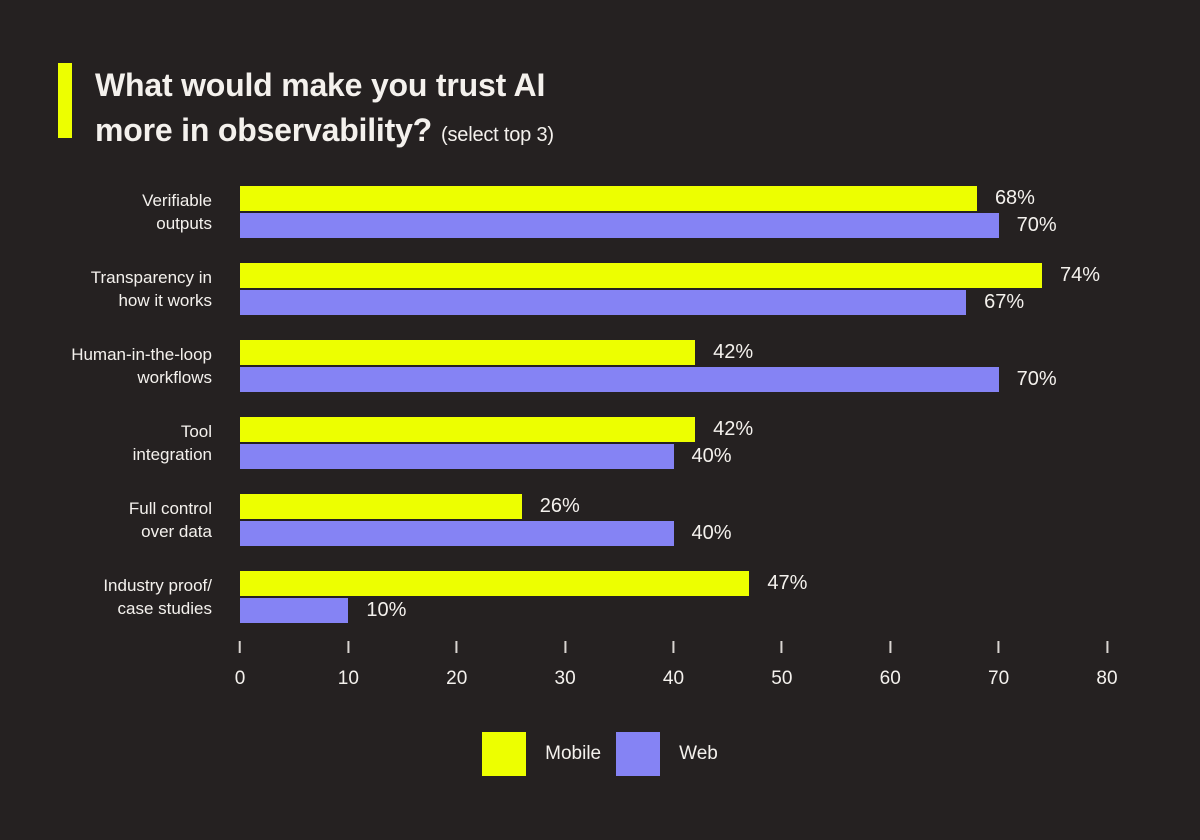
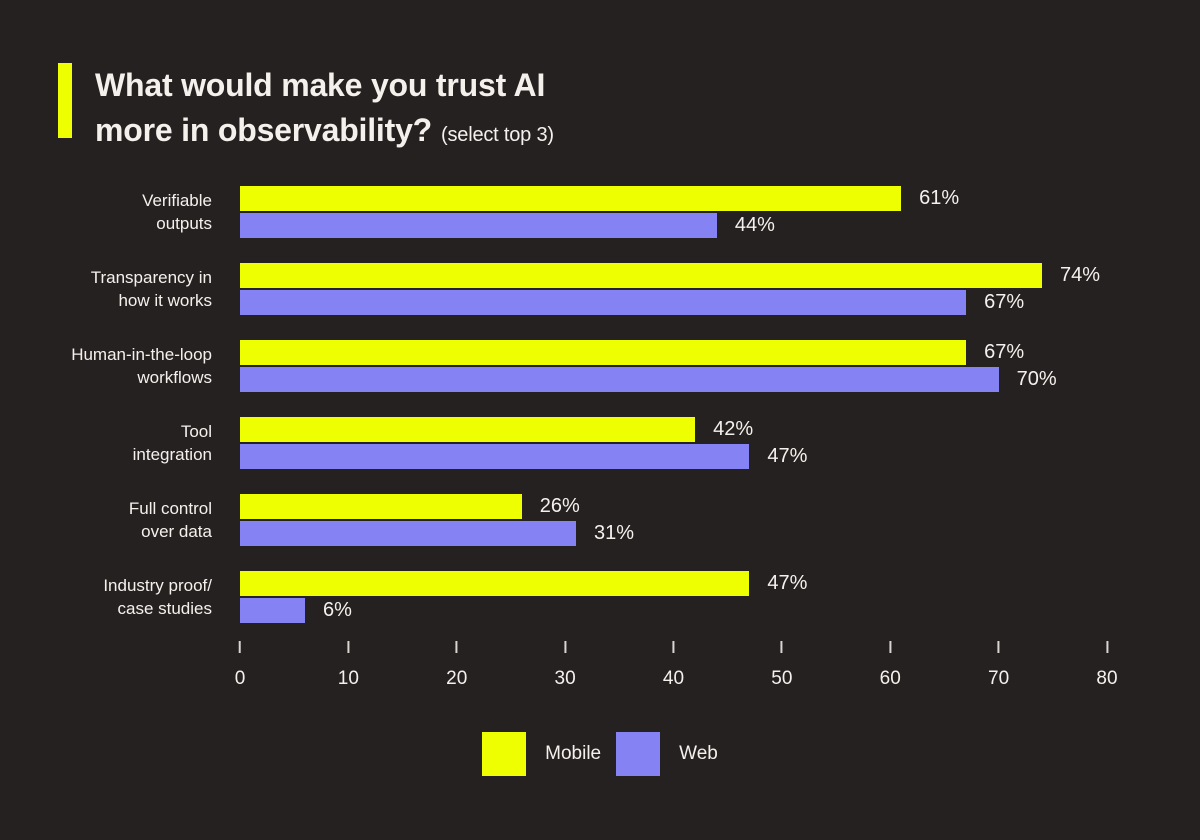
Mobile/Verifiable outputs: 68% -> 61%
Web/Verifiable outputs: 70% -> 44%
Mobile/Human-in-the-loop workflows: 42% -> 67%
Web/Tool integration: 40% -> 47%
Web/Full control over data: 40% -> 31%
Web/Industry proof/case studies: 10% -> 6%
